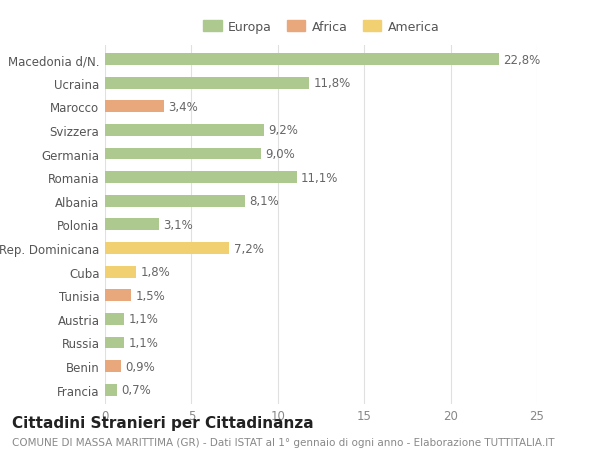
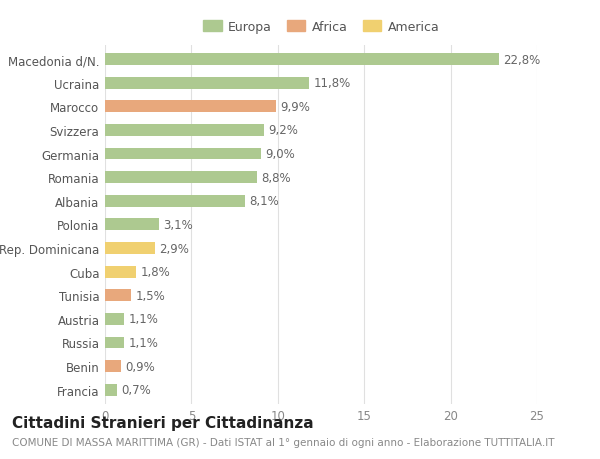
Marocco: 3,4% -> 9,9%
Romania: 11,1% -> 8,8%
Rep. Dominicana: 7,2% -> 2,9%
